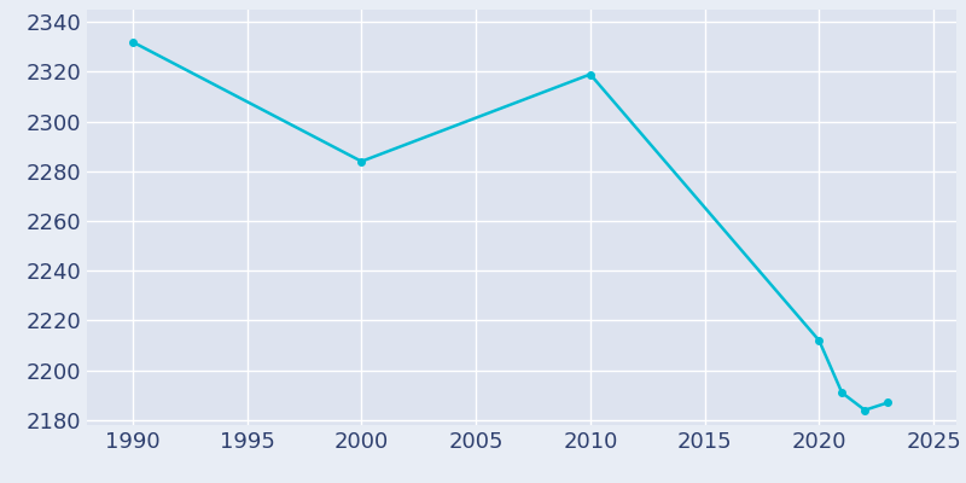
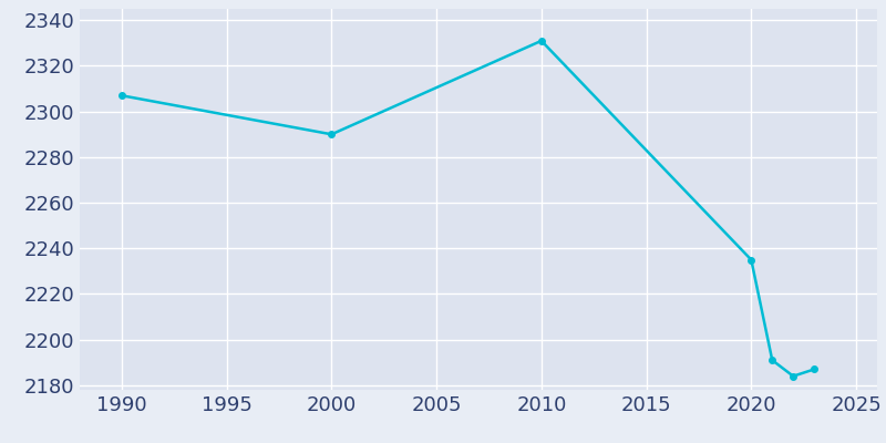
1990: 2332 -> 2307
2000: 2284 -> 2290
2010: 2319 -> 2331
2020: 2212 -> 2235
